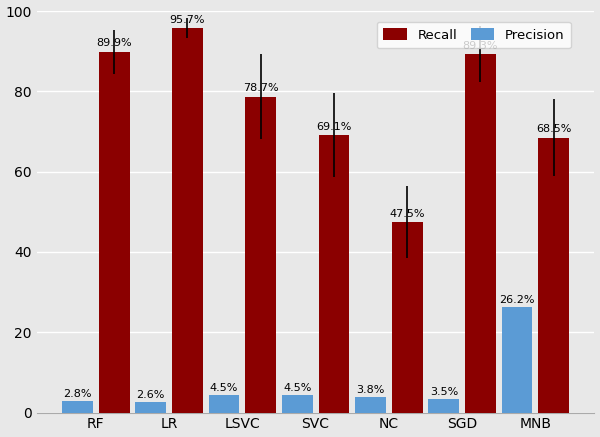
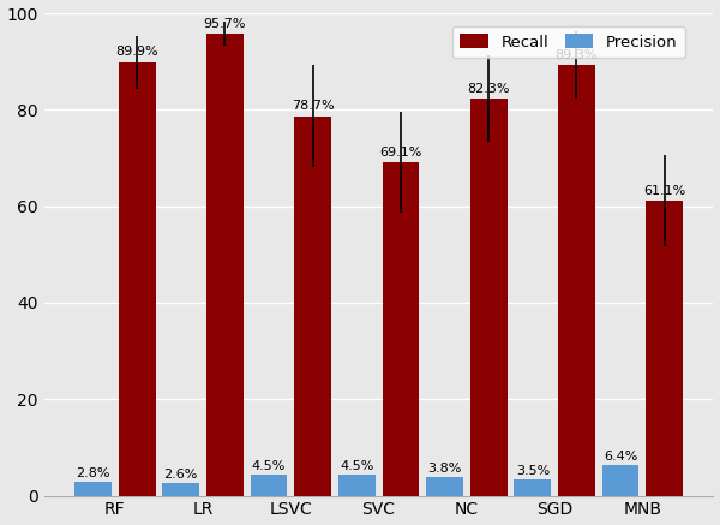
Recall/NC: 47.5% -> 82.3%
Precision/MNB: 26.2% -> 6.4%
Recall/MNB: 68.5% -> 61.1%
